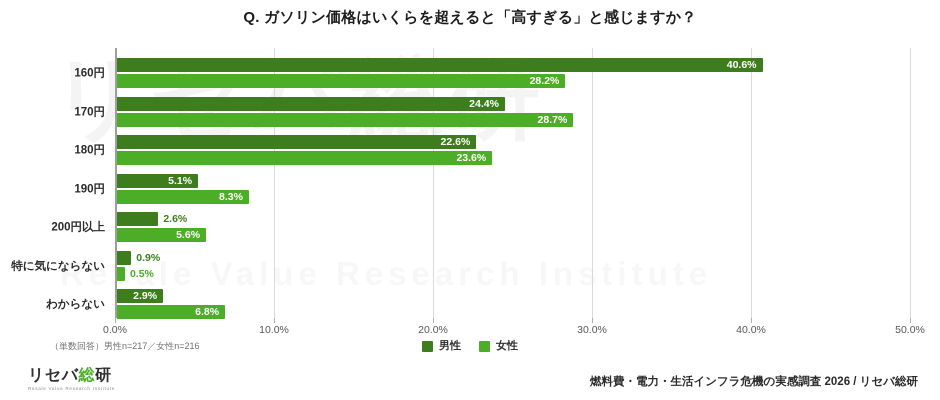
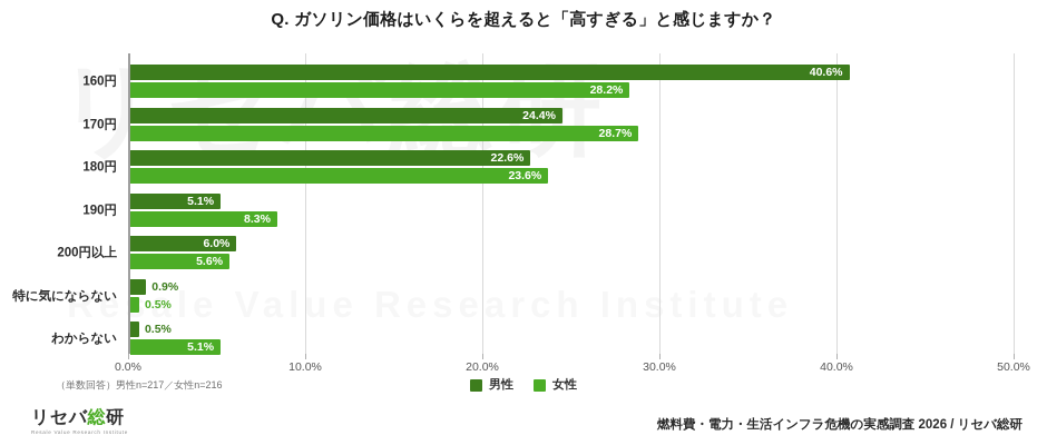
男性/200円以上: 2.6% -> 6.0%
男性/わからない: 2.9% -> 0.5%
女性/わからない: 6.8% -> 5.1%
